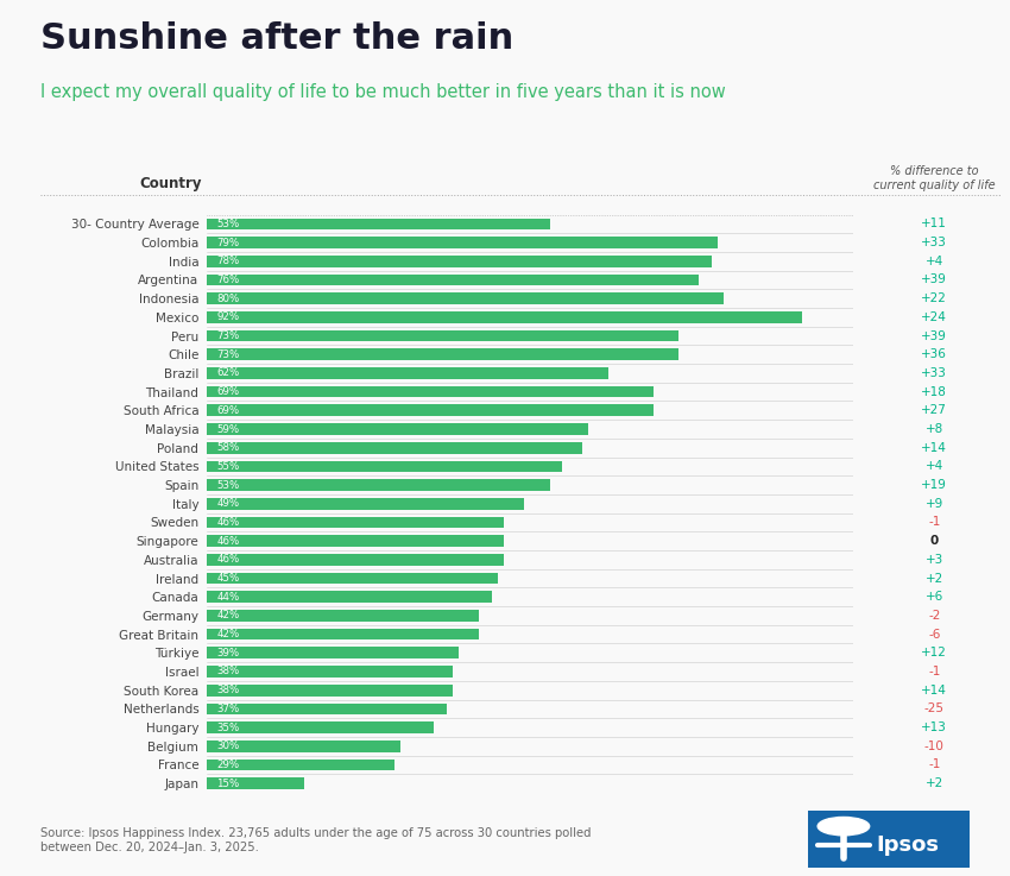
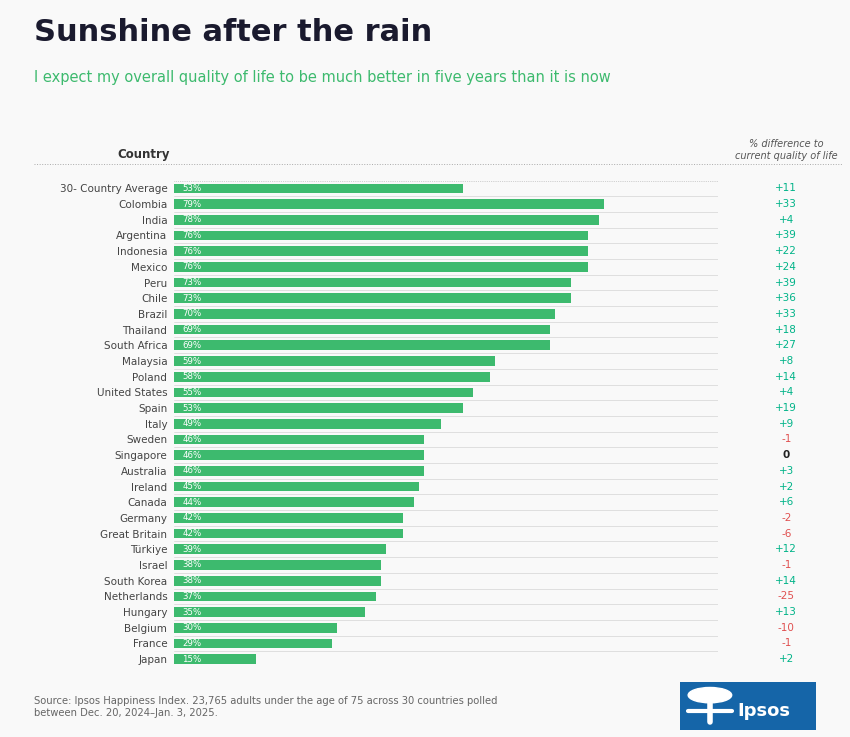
Indonesia: 80% -> 76%
Mexico: 92% -> 76%
Brazil: 62% -> 70%
